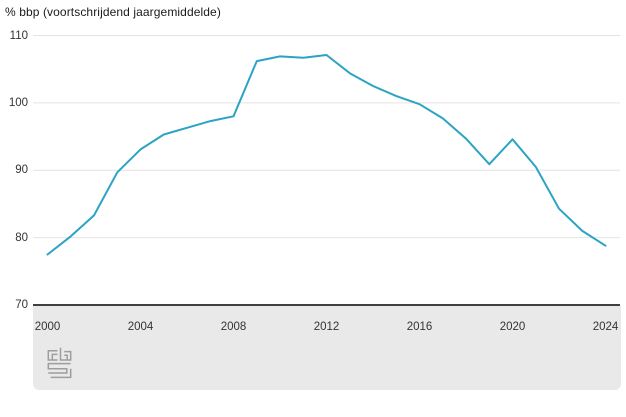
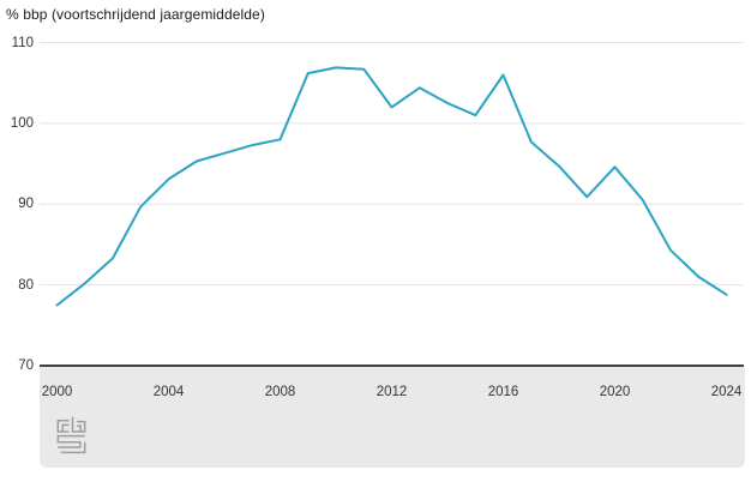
2012: 107 -> 102
2016: 100 -> 106
